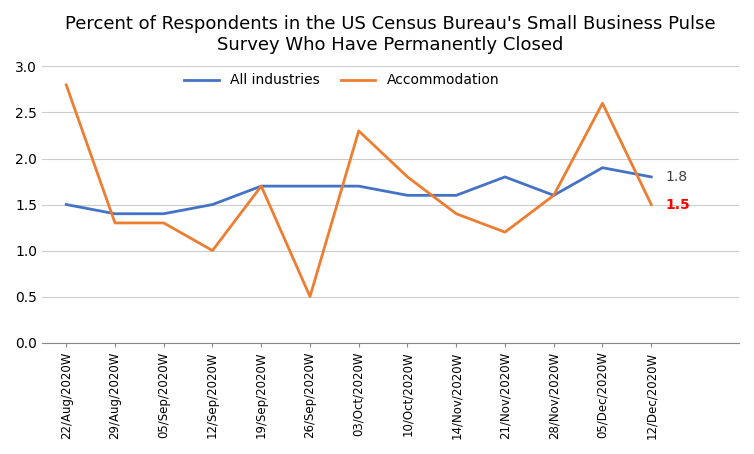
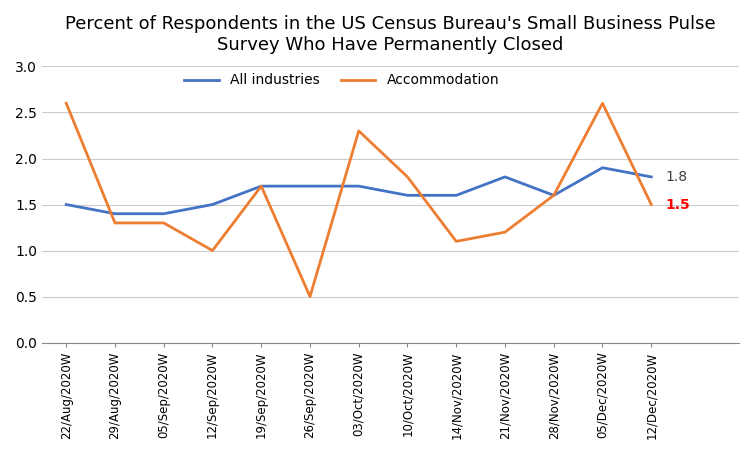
Accommodation/22/Aug/2020W: 2.8 -> 2.6
Accommodation/14/Nov/2020W: 1.4 -> 1.1
